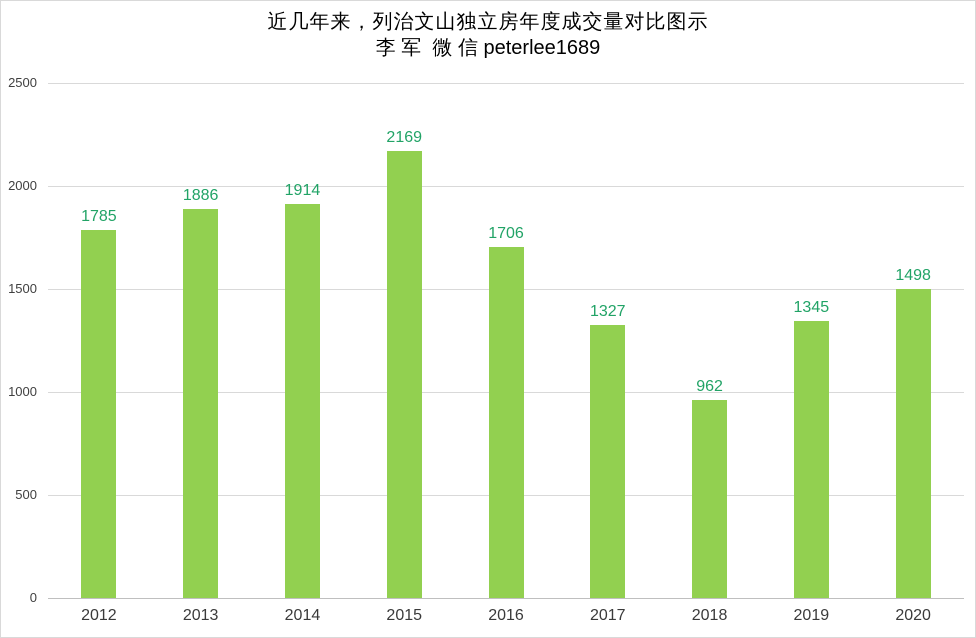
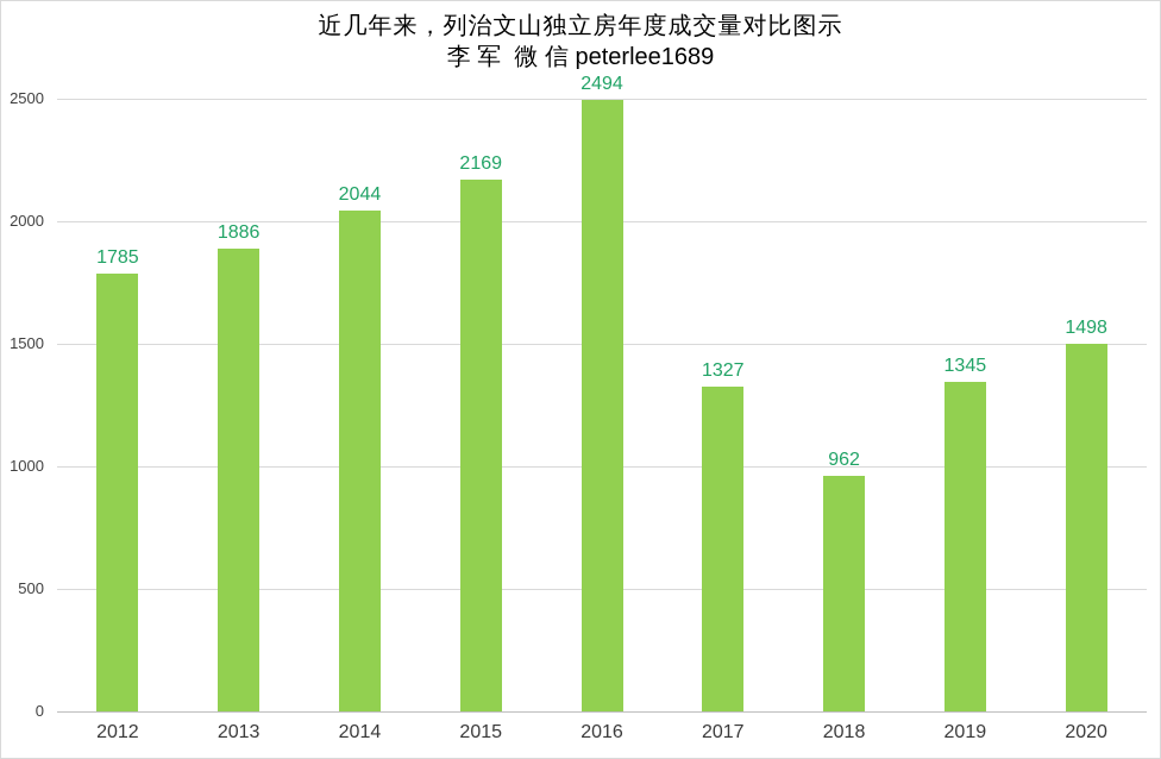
2014: 1914 -> 2044
2016: 1706 -> 2494
